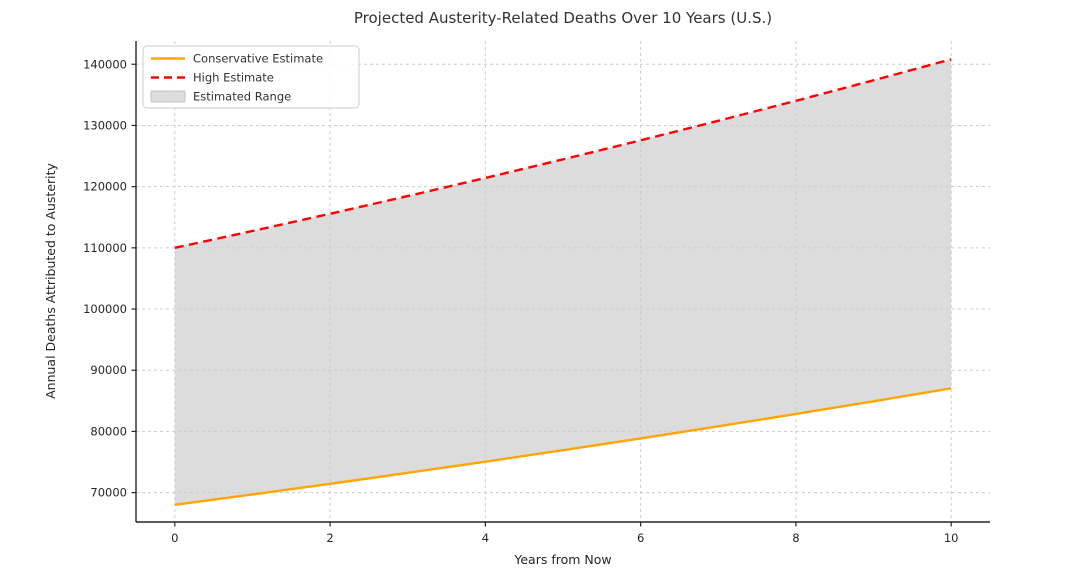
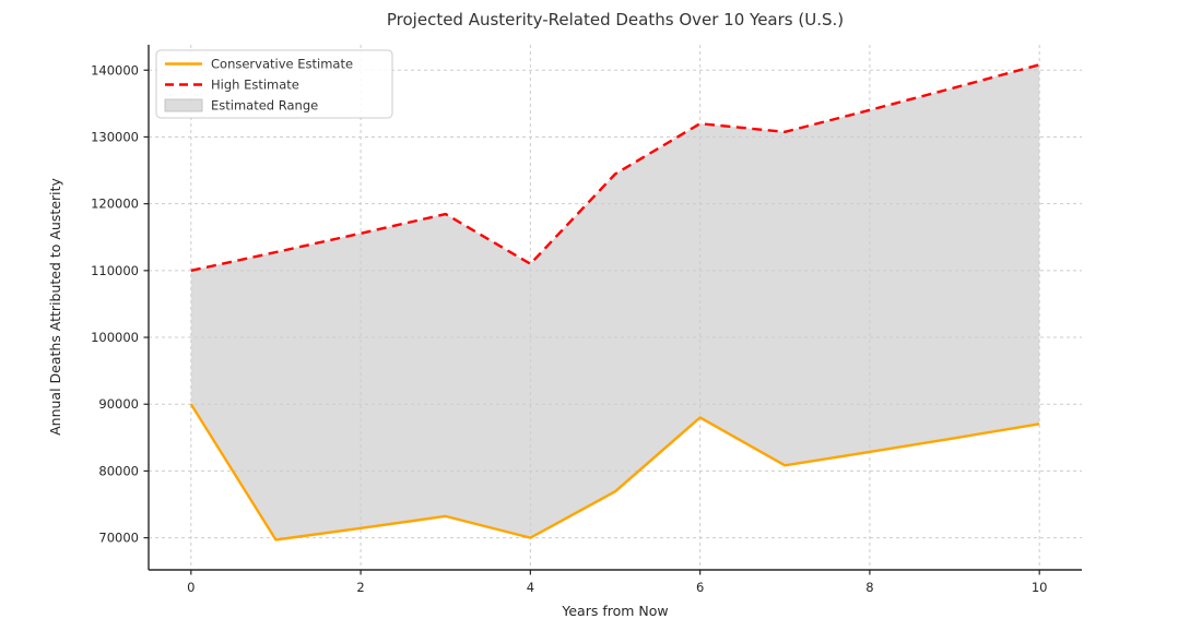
Conservative Estimate/0: 68000 -> 90000
Conservative Estimate/4: 75000 -> 70000
High Estimate/4: 121000 -> 111000
Conservative Estimate/6: 79000 -> 88000
High Estimate/6: 128000 -> 132000
